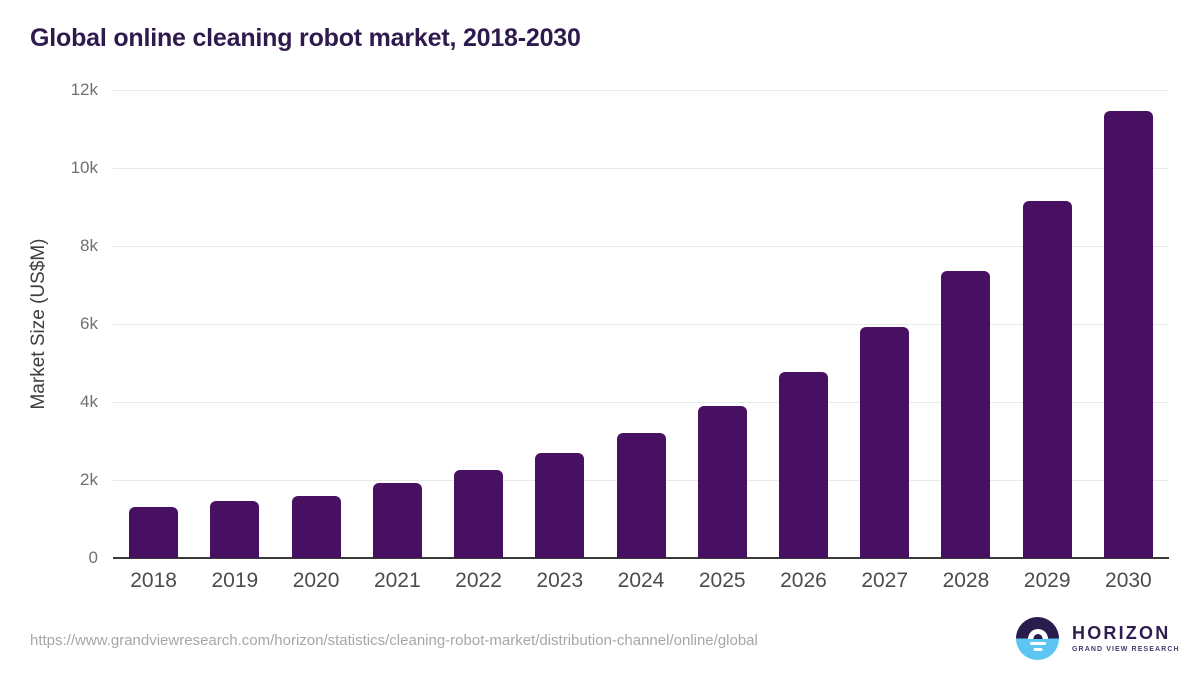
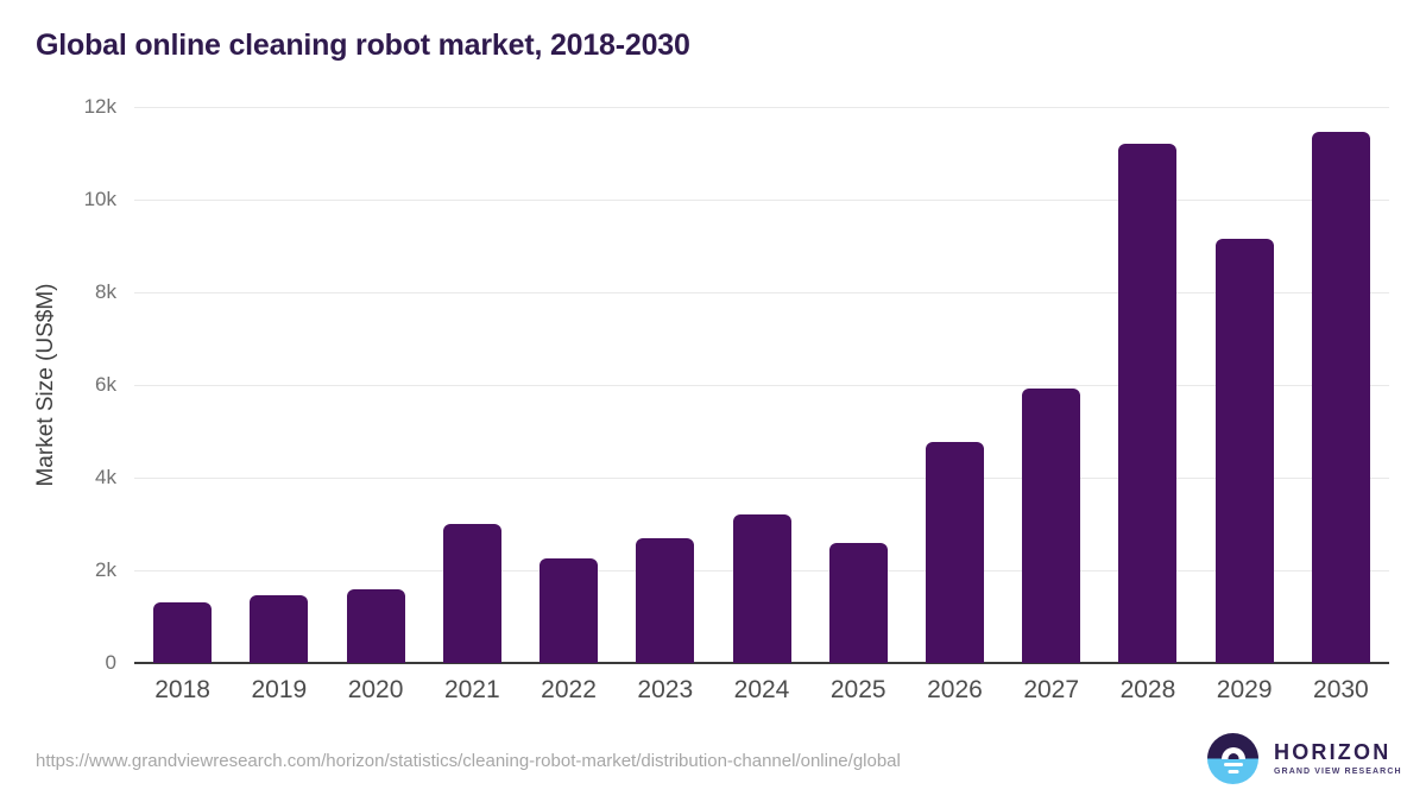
2021: 1.9k -> 3.0k
2025: 3.9k -> 2.6k
2028: 7.4k -> 11.2k
